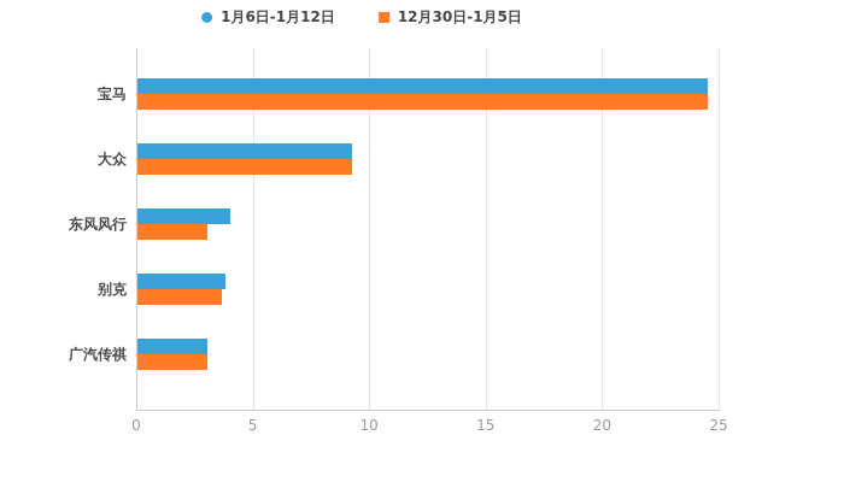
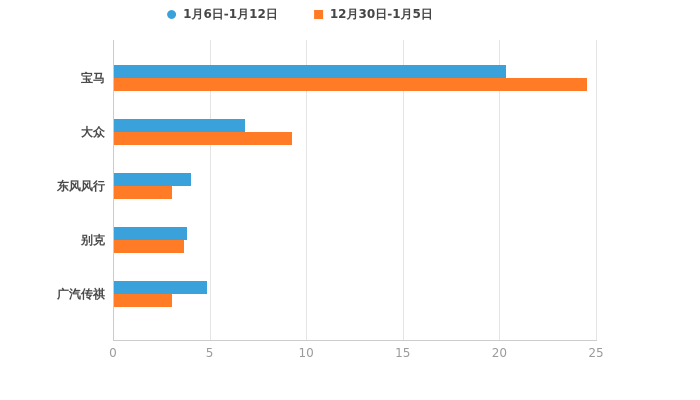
1月6日-1月12日/宝马: 24.5 -> 20.3
1月6日-1月12日/大众: 9.2 -> 6.8
1月6日-1月12日/广汽传祺: 3.0 -> 4.8
